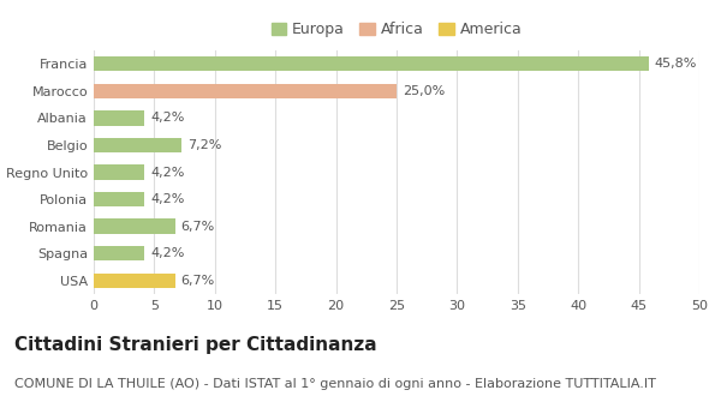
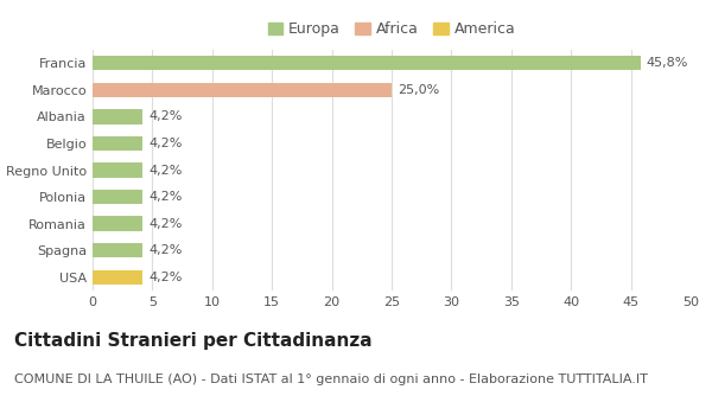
Belgio: 7,2% -> 4,2%
Romania: 6,7% -> 4,2%
USA: 6,7% -> 4,2%
